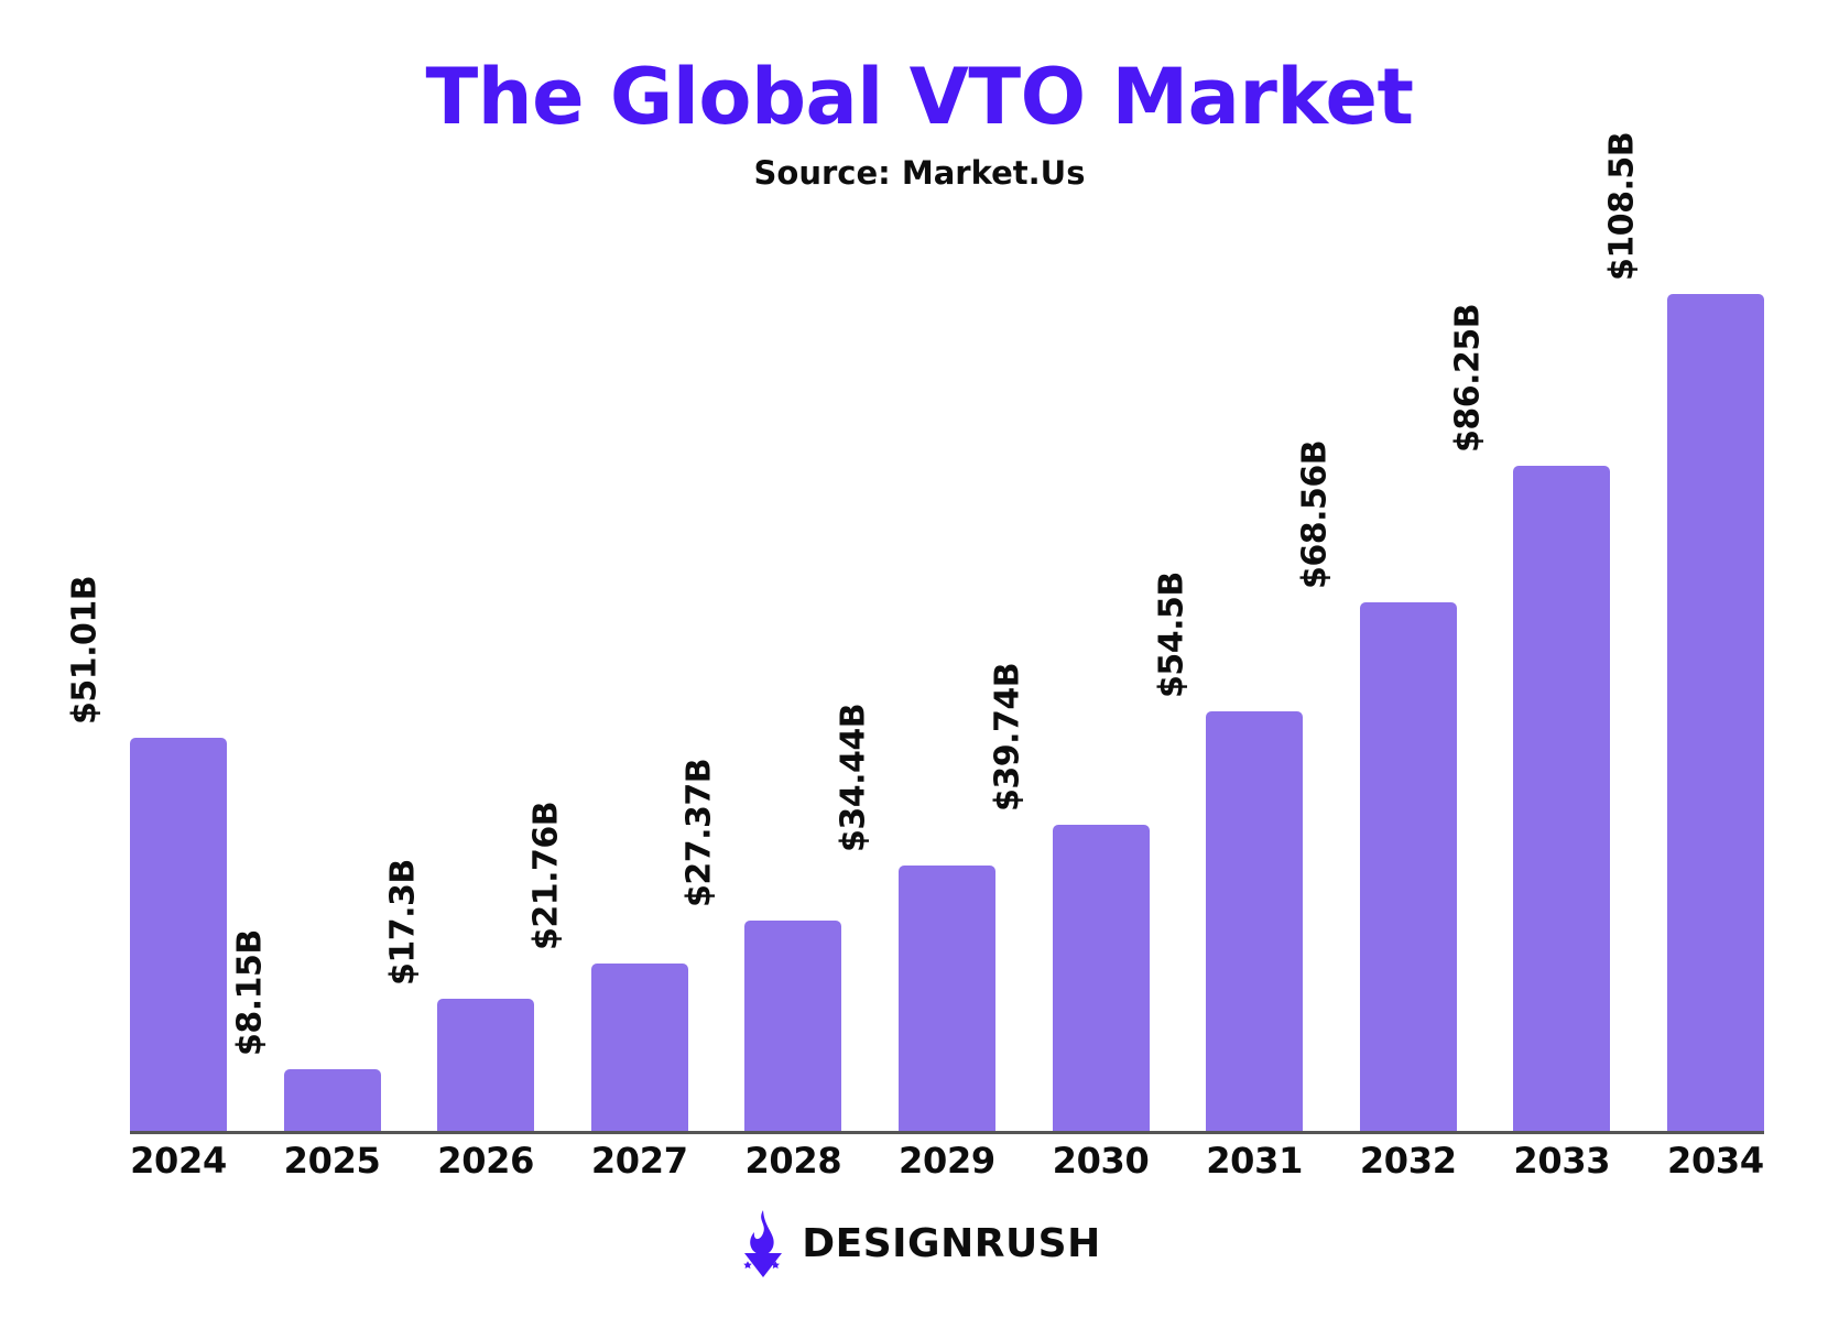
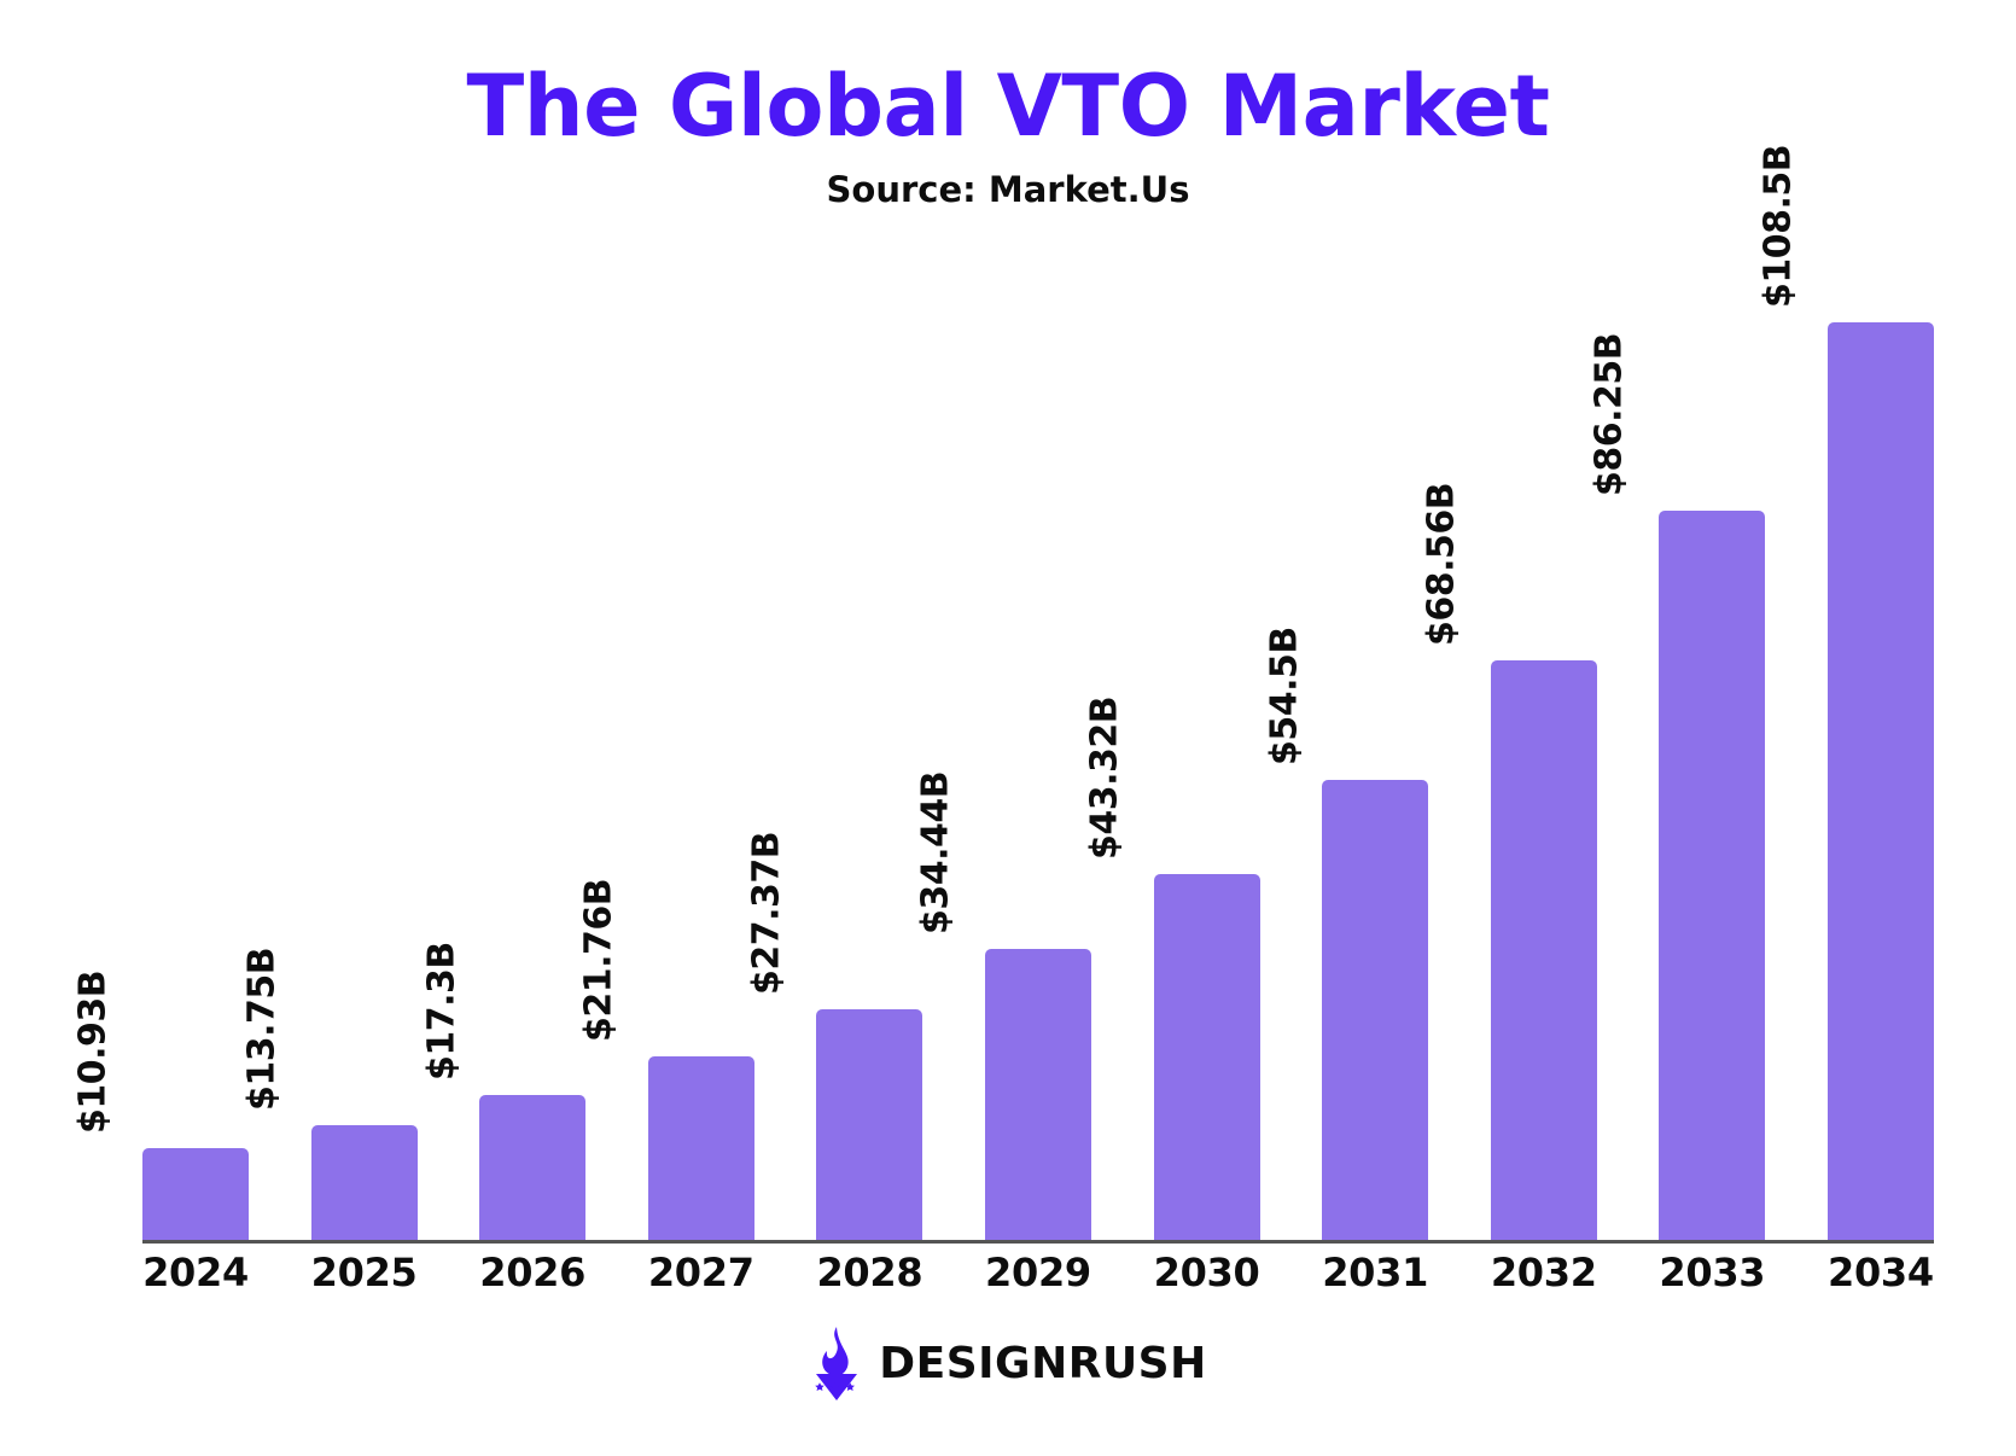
2024: $51.01B -> $10.93B
2025: $8.15B -> $13.75B
2030: $39.74B -> $43.32B
